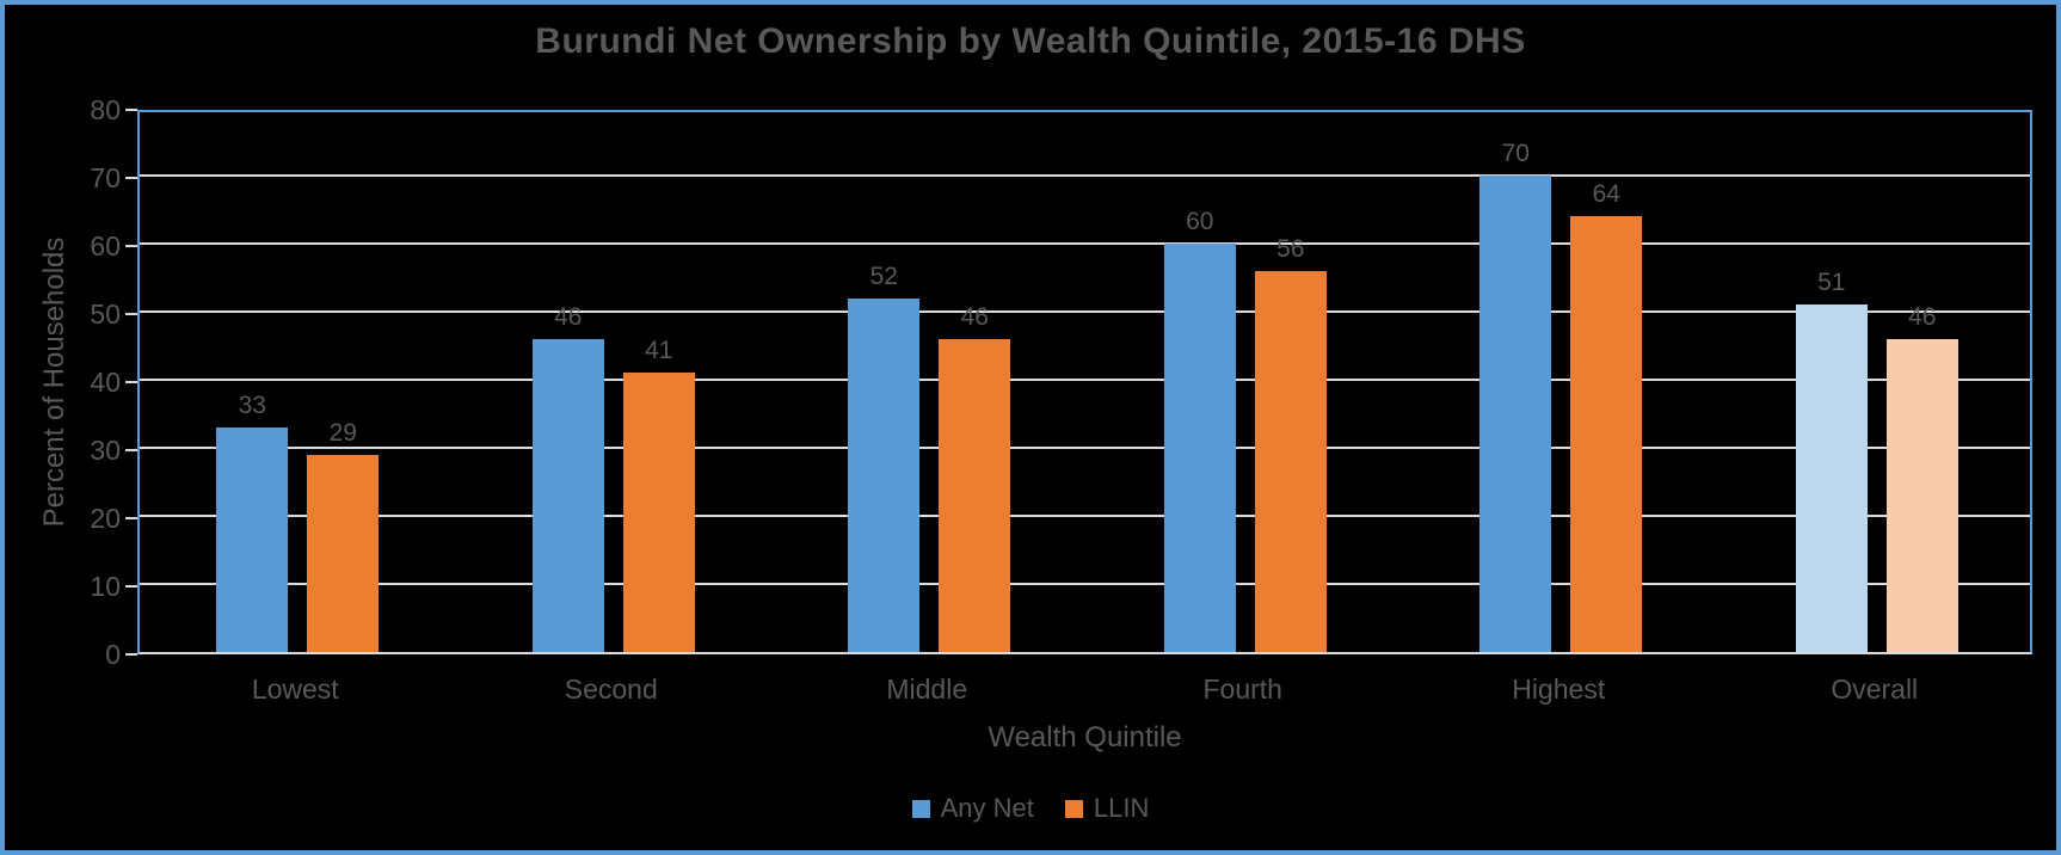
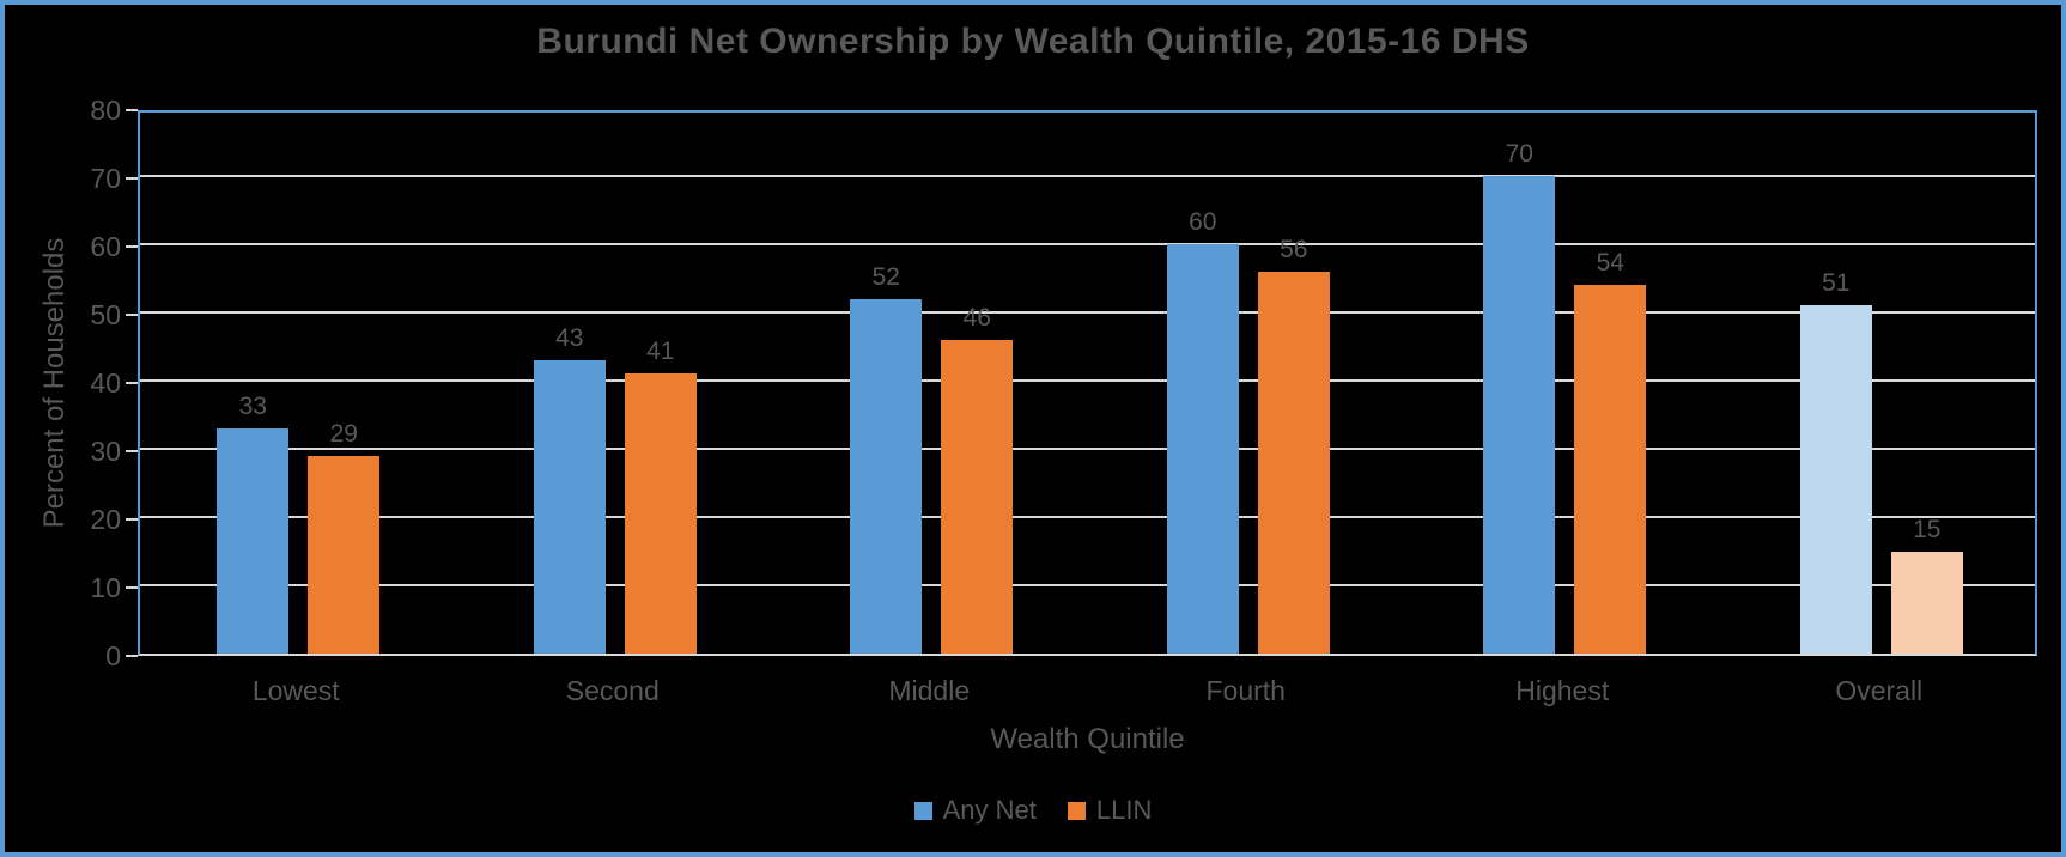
Any Net/Second: 46 -> 43
LLIN/Highest: 64 -> 54
LLIN/Overall: 46 -> 15
